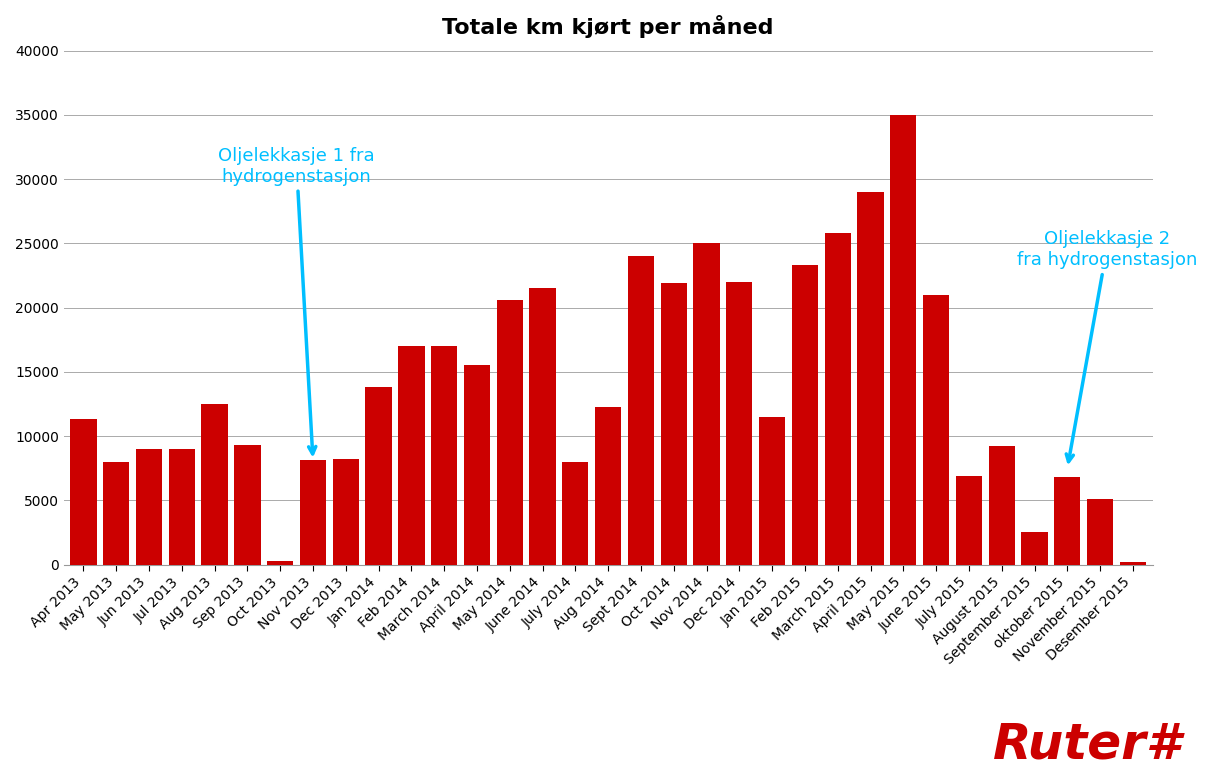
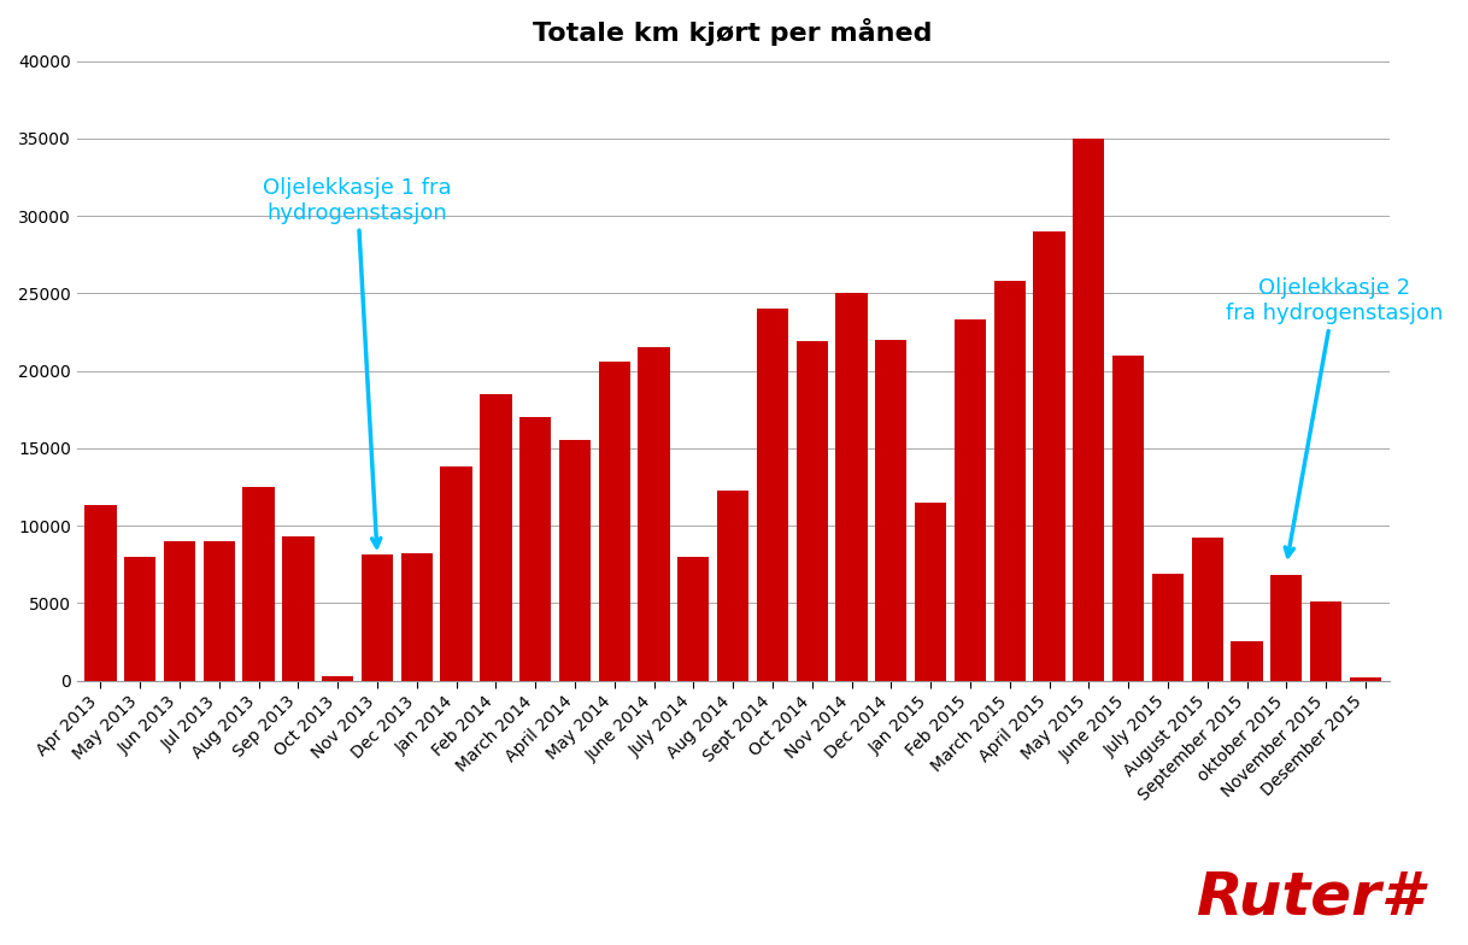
Feb 2014: 17000 -> 18500
